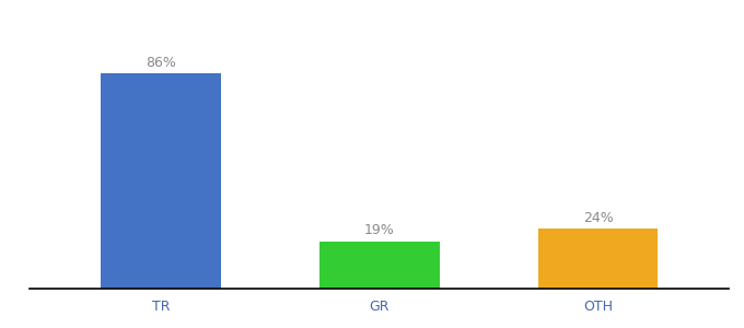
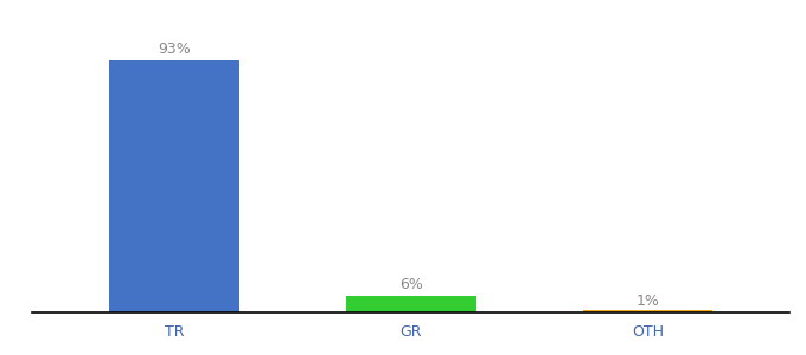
TR: 86% -> 93%
GR: 19% -> 6%
OTH: 24% -> 1%
